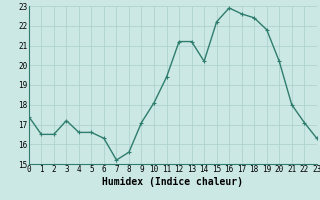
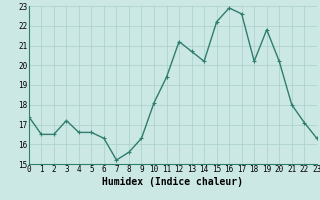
9: 17.1 -> 16.3
13: 21.2 -> 20.7
18: 22.4 -> 20.2
